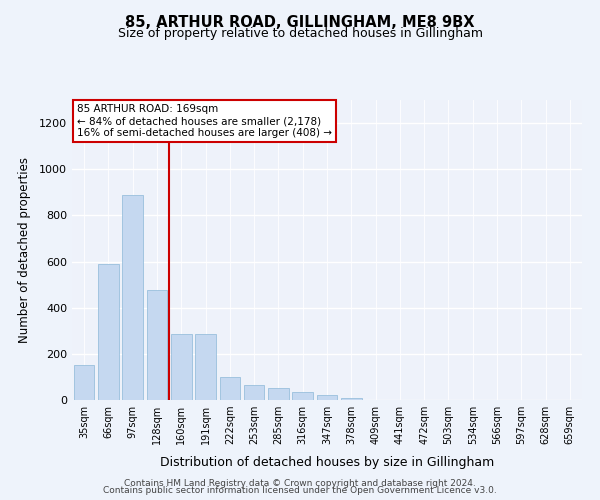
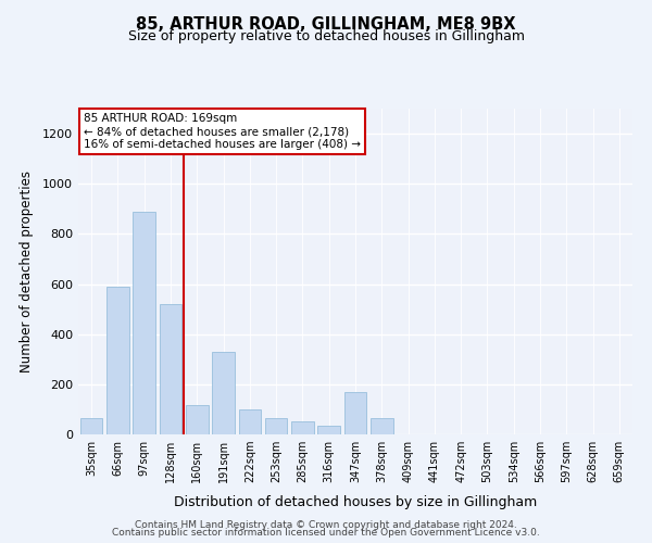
35sqm: 150 -> 65
128sqm: 475 -> 520
160sqm: 285 -> 115
191sqm: 285 -> 330
347sqm: 20 -> 170
378sqm: 10 -> 65
